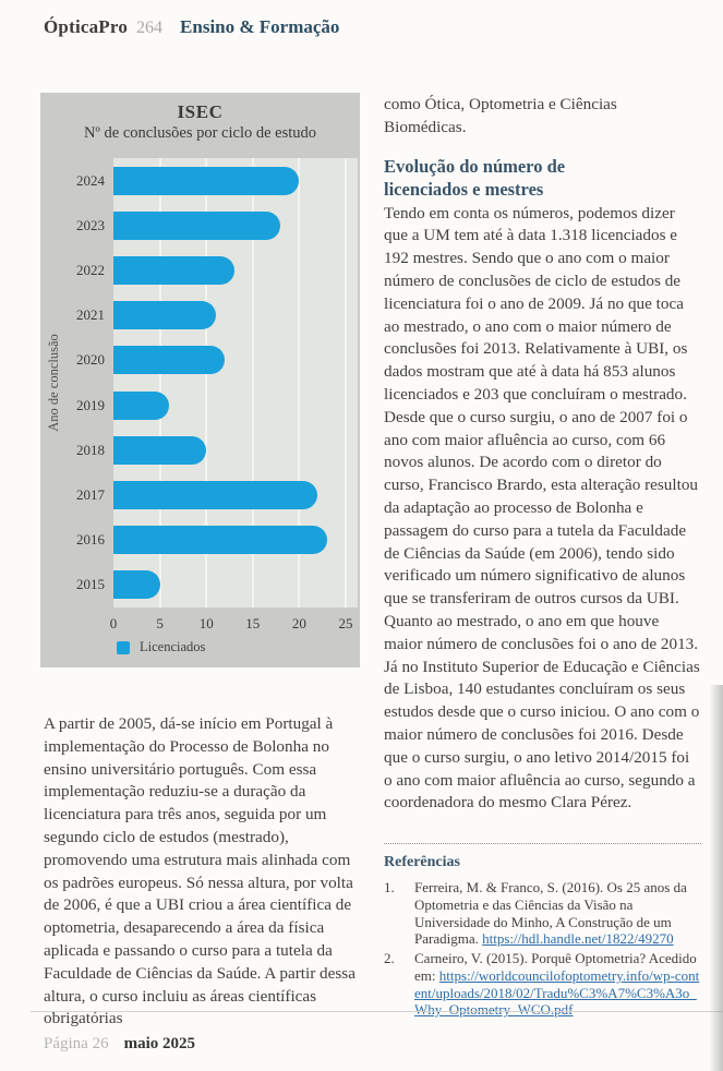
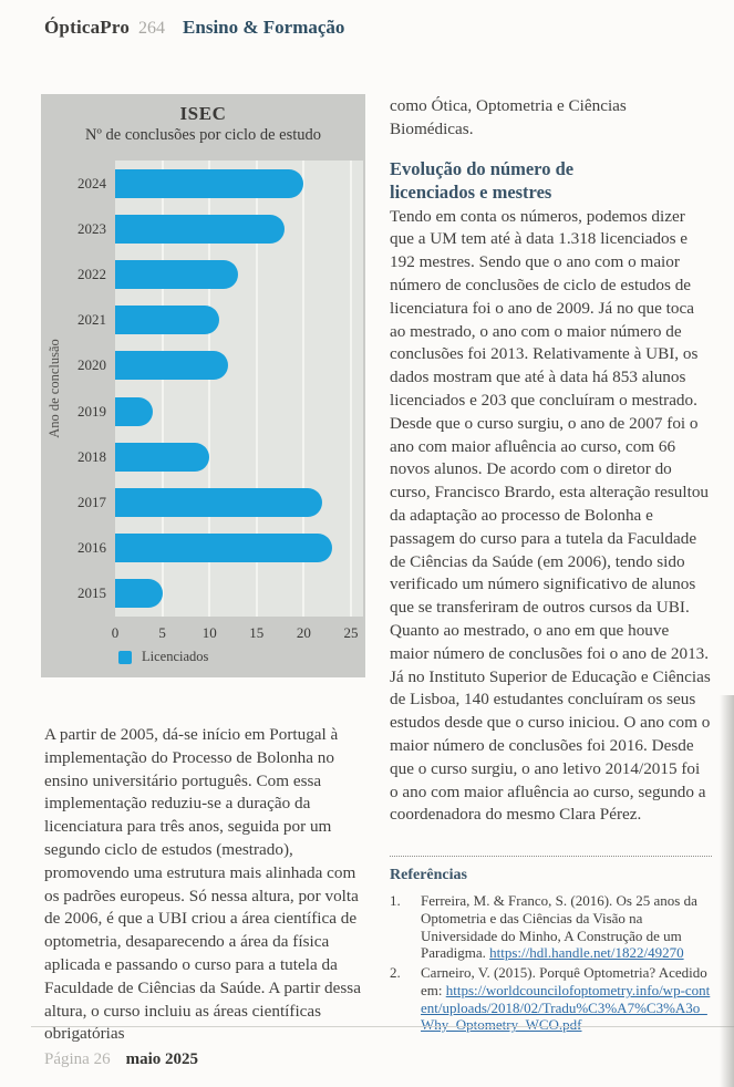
2019: 6 -> 4
